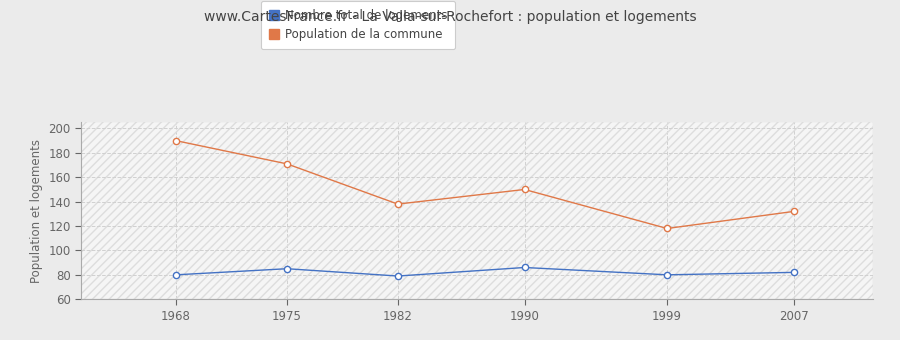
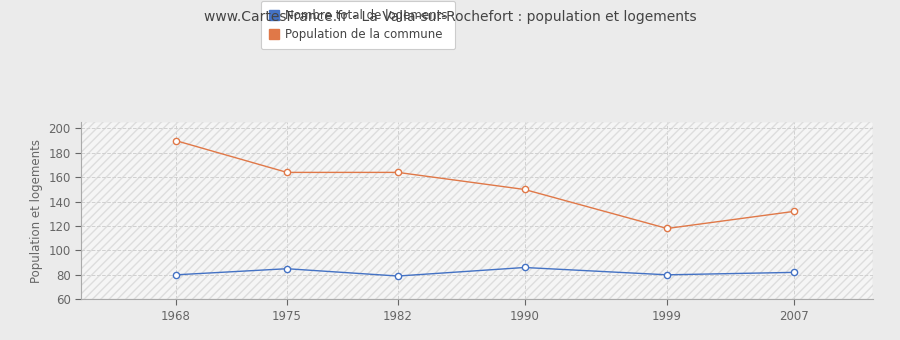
Population de la commune/1975: 171 -> 164
Population de la commune/1982: 138 -> 164
